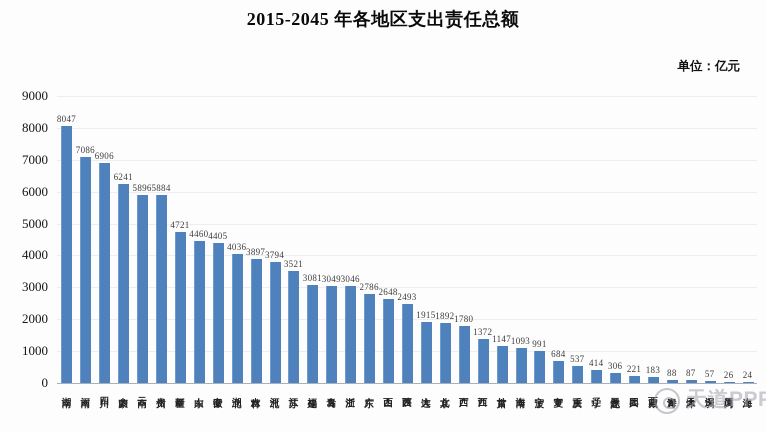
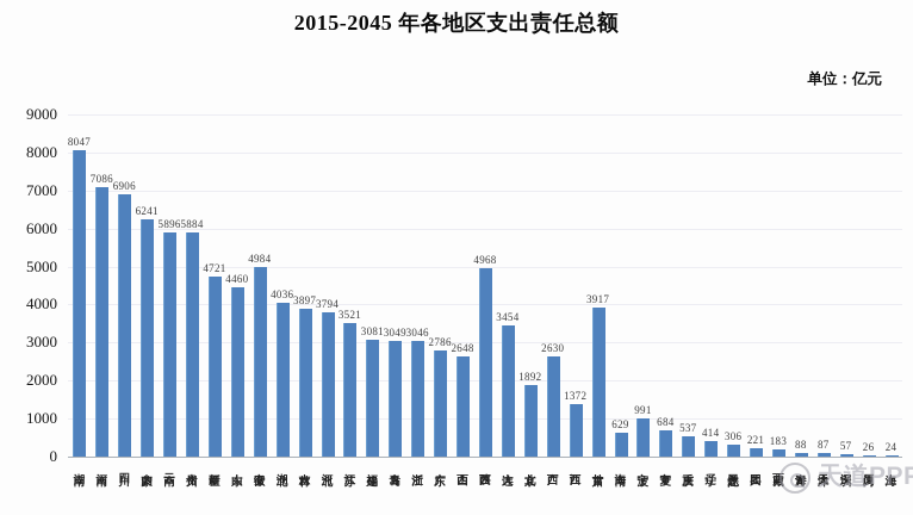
安徽: 4405 -> 4984
陕西: 2493 -> 4968
大连: 1915 -> 3454
广西: 1780 -> 2630
甘肃: 1147 -> 3917
海南: 1093 -> 629
